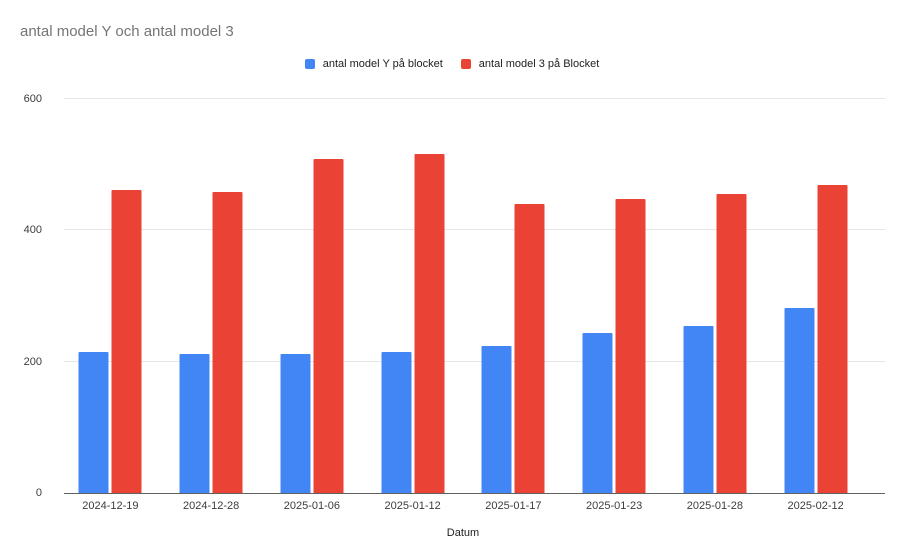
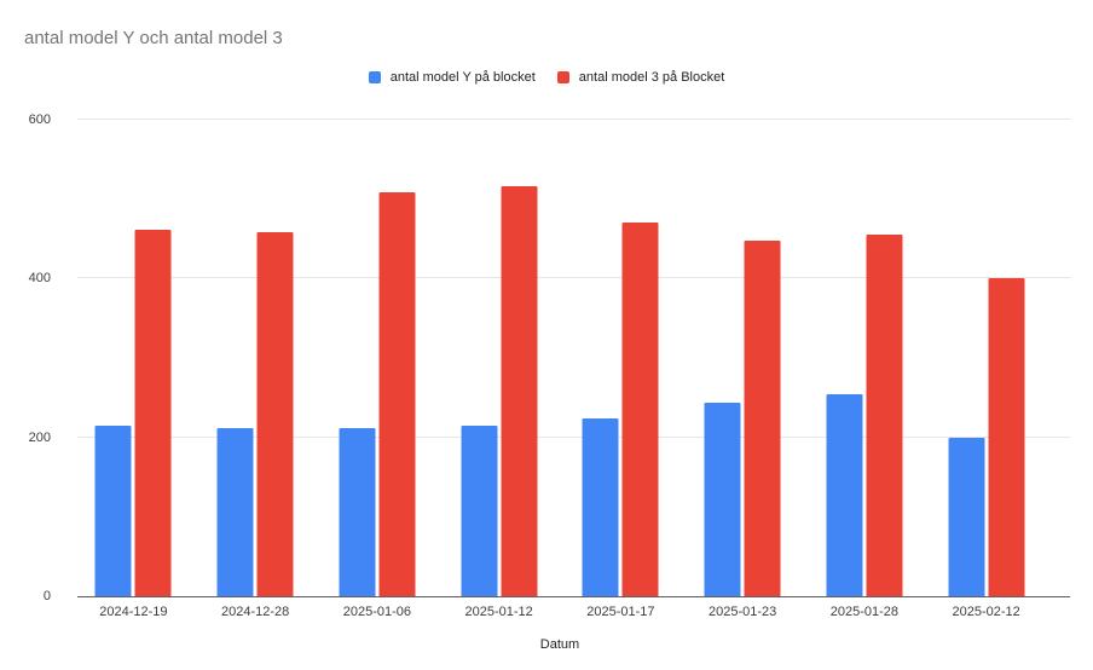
antal model 3 på Blocket/2025-01-17: 440 -> 470
antal model Y på blocket/2025-02-12: 280 -> 200
antal model 3 på Blocket/2025-02-12: 470 -> 400
